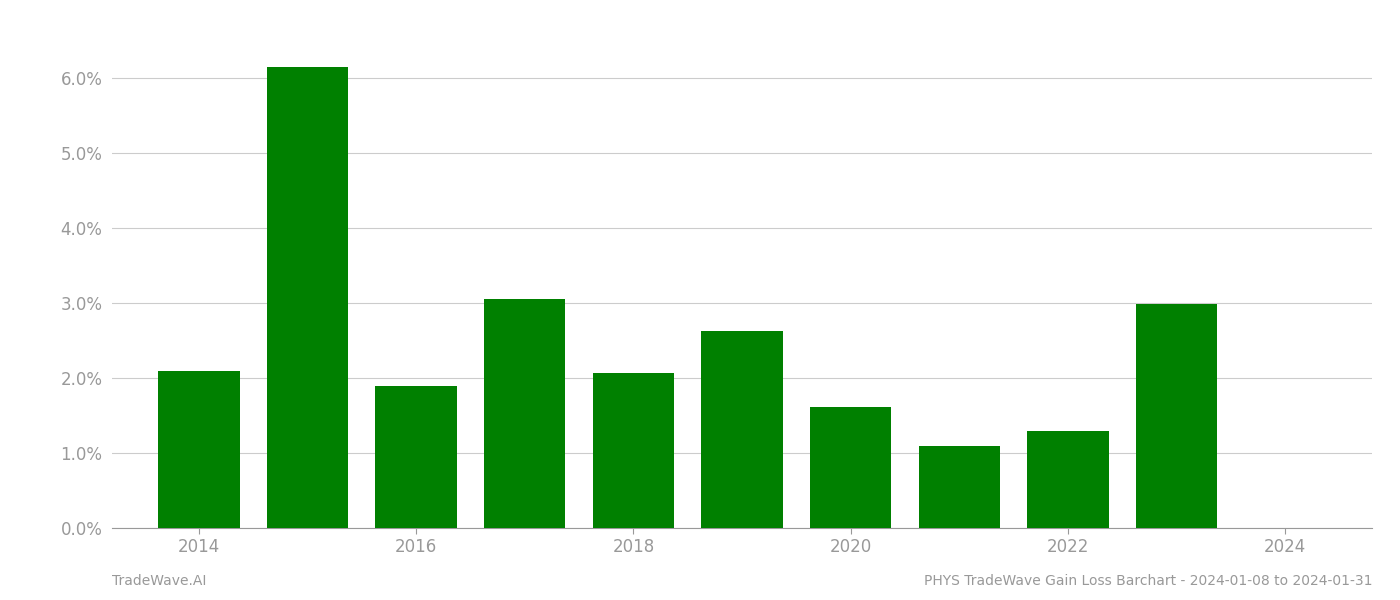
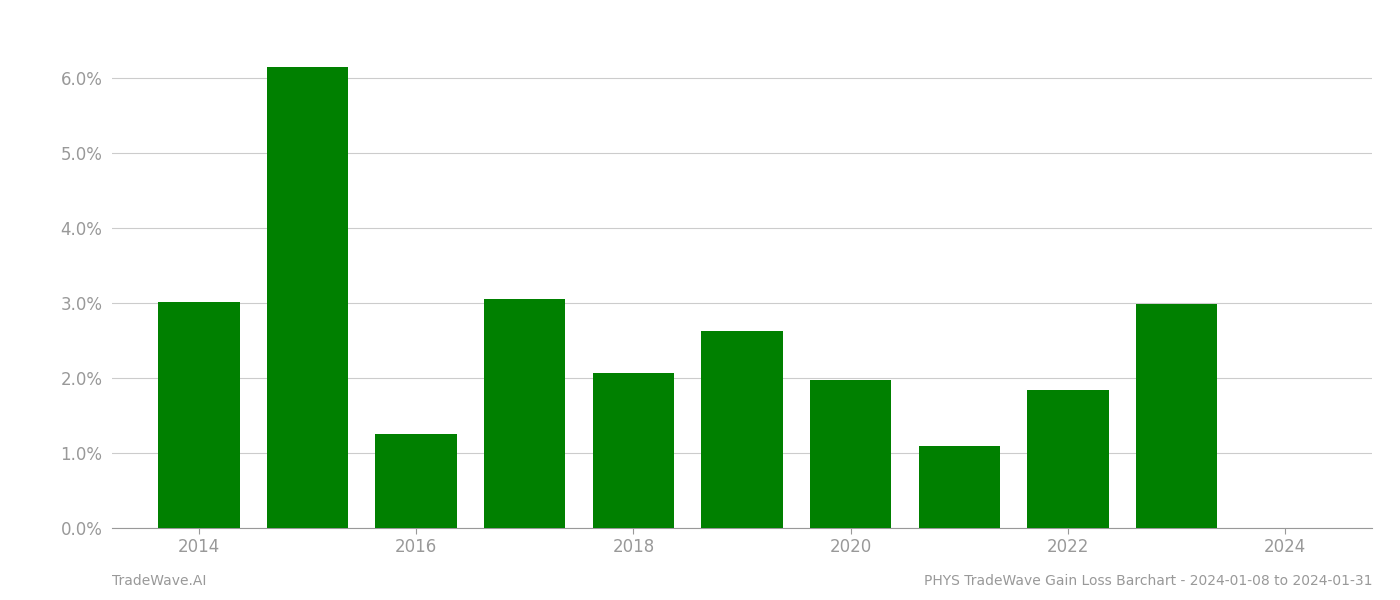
2014: 2.09% -> 3.02%
2016: 1.90% -> 1.26%
2020: 1.62% -> 1.98%
2022: 1.30% -> 1.84%
